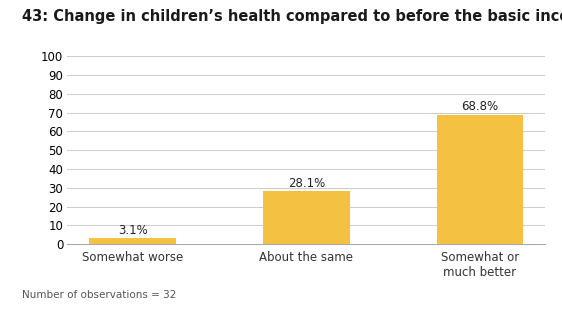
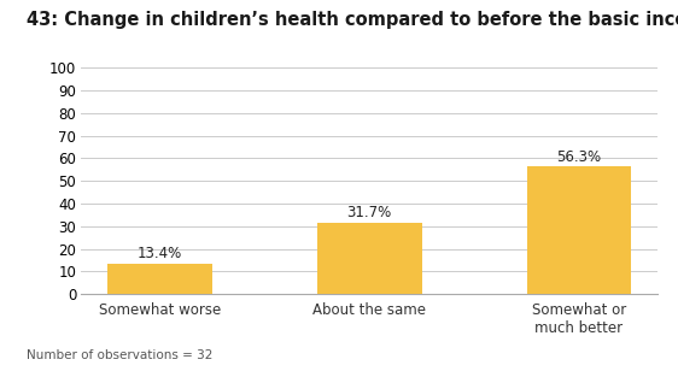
Somewhat worse: 3.1% -> 13.4%
About the same: 28.1% -> 31.7%
Somewhat or much better: 68.8% -> 56.3%
